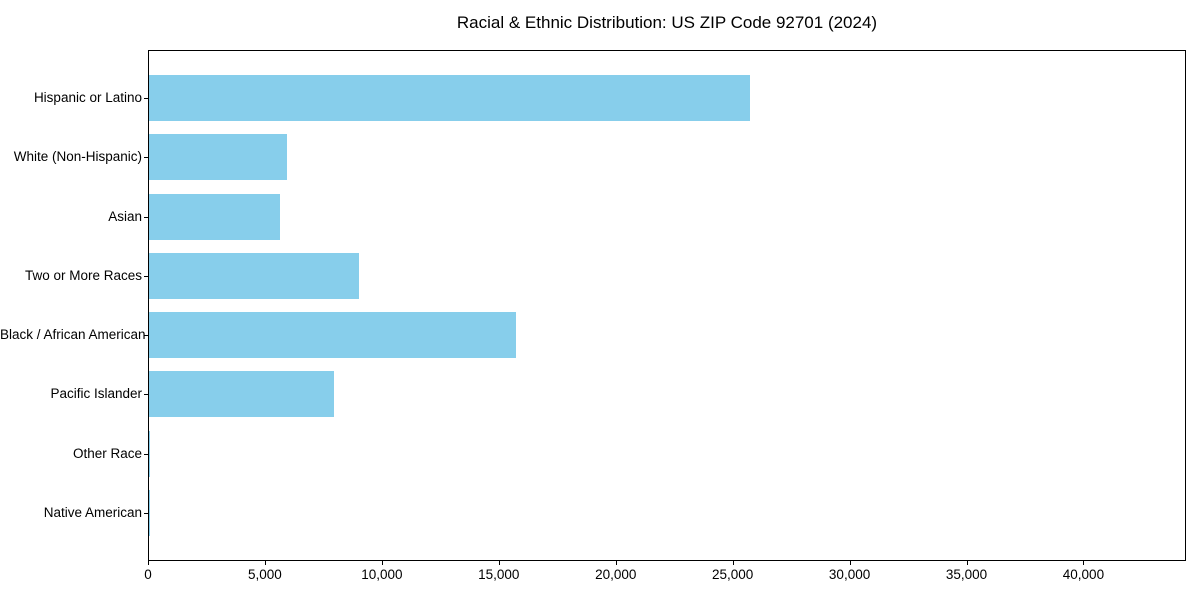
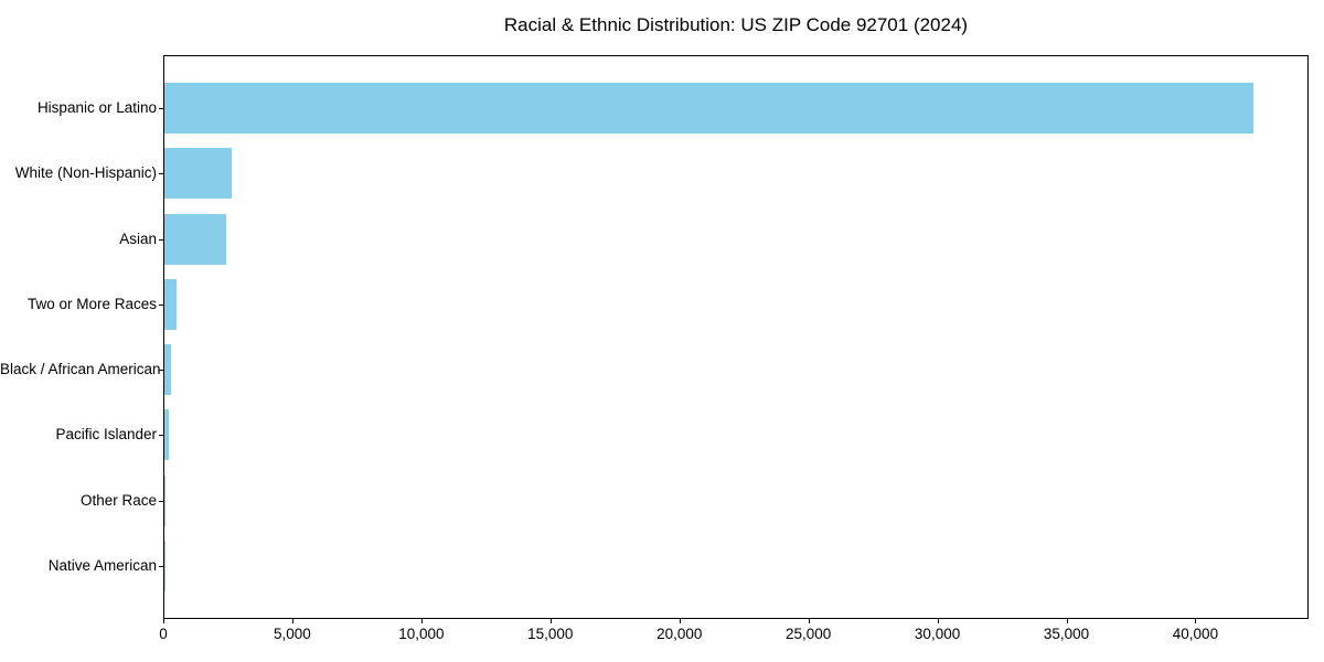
Hispanic or Latino: 25700 -> 42200
White (Non-Hispanic): 5900 -> 2600
Asian: 5600 -> 2400
Two or More Races: 9000 -> 500
Black / African American: 15700 -> 200
Pacific Islander: 7900 -> 200
